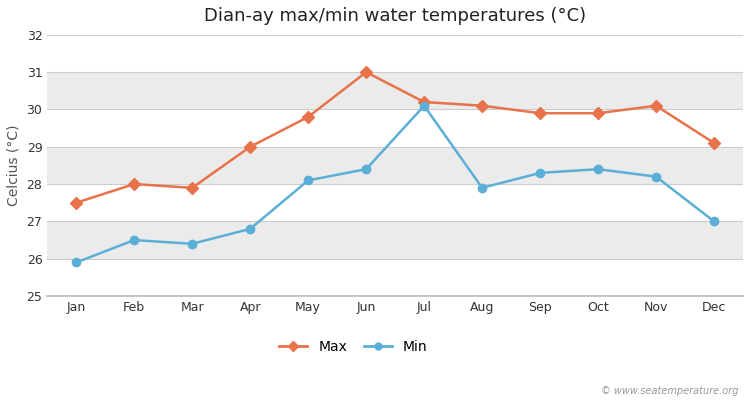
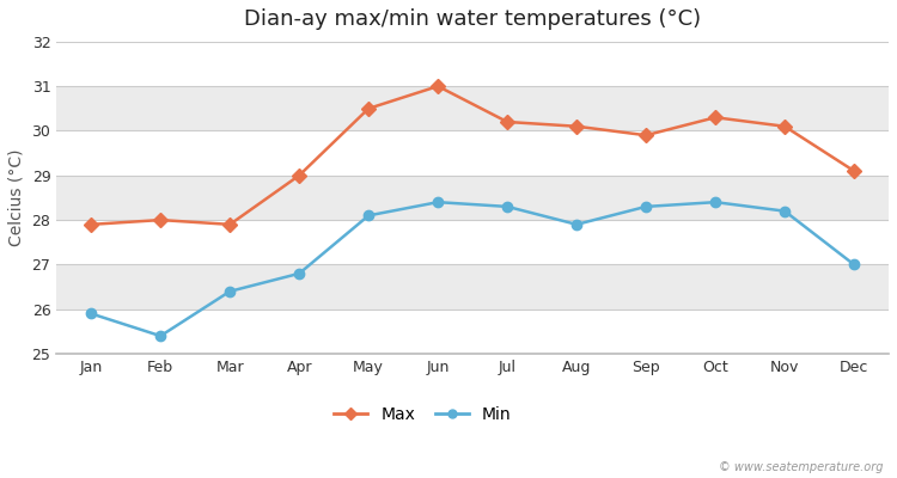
Max/Jan: 27.5 -> 27.9
Min/Feb: 26.5 -> 25.4
Max/May: 29.8 -> 30.5
Min/Jul: 30.1 -> 28.3
Max/Oct: 29.9 -> 30.3
